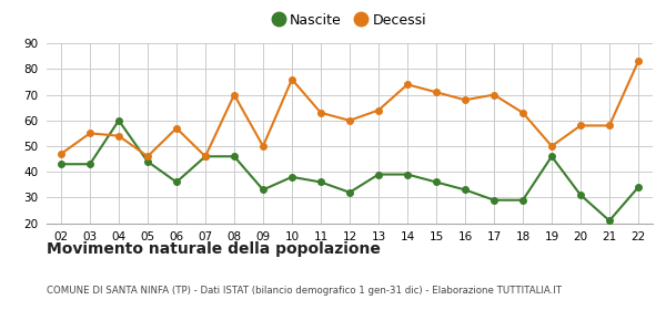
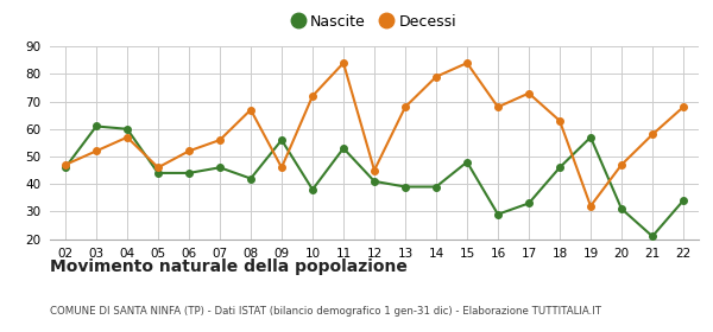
Nascite/02: 43 -> 46
Nascite/03: 43 -> 61
Decessi/03: 55 -> 52
Decessi/04: 54 -> 57
Nascite/06: 36 -> 44
Decessi/06: 57 -> 52
Decessi/07: 46 -> 56
Nascite/08: 46 -> 42
Decessi/08: 70 -> 67
Nascite/09: 33 -> 56
Decessi/09: 50 -> 46
Decessi/10: 76 -> 72
Nascite/11: 36 -> 53
Decessi/11: 63 -> 84
Nascite/12: 32 -> 41
Decessi/12: 60 -> 45
Decessi/13: 64 -> 68
Decessi/14: 74 -> 79
Nascite/15: 36 -> 48
Decessi/15: 71 -> 84
Nascite/16: 33 -> 29
Nascite/17: 29 -> 33
Decessi/17: 70 -> 73
Nascite/18: 29 -> 46
Nascite/19: 46 -> 57
Decessi/19: 50 -> 32
Decessi/20: 58 -> 47
Decessi/22: 83 -> 68
